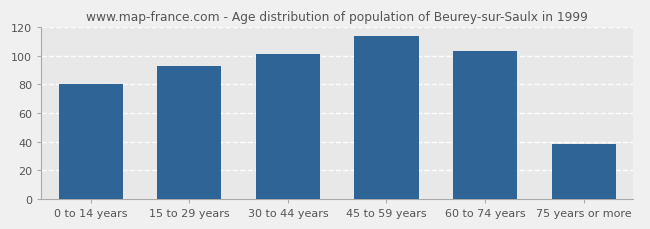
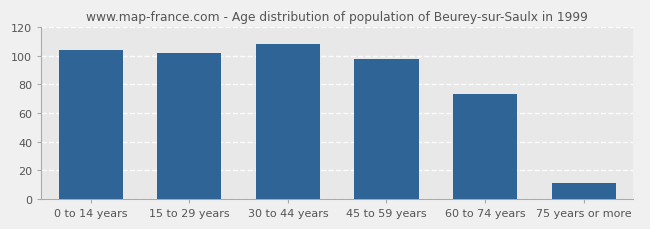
0 to 14 years: 80 -> 104
15 to 29 years: 93 -> 102
30 to 44 years: 101 -> 108
45 to 59 years: 114 -> 98
60 to 74 years: 103 -> 73
75 years or more: 38 -> 11
